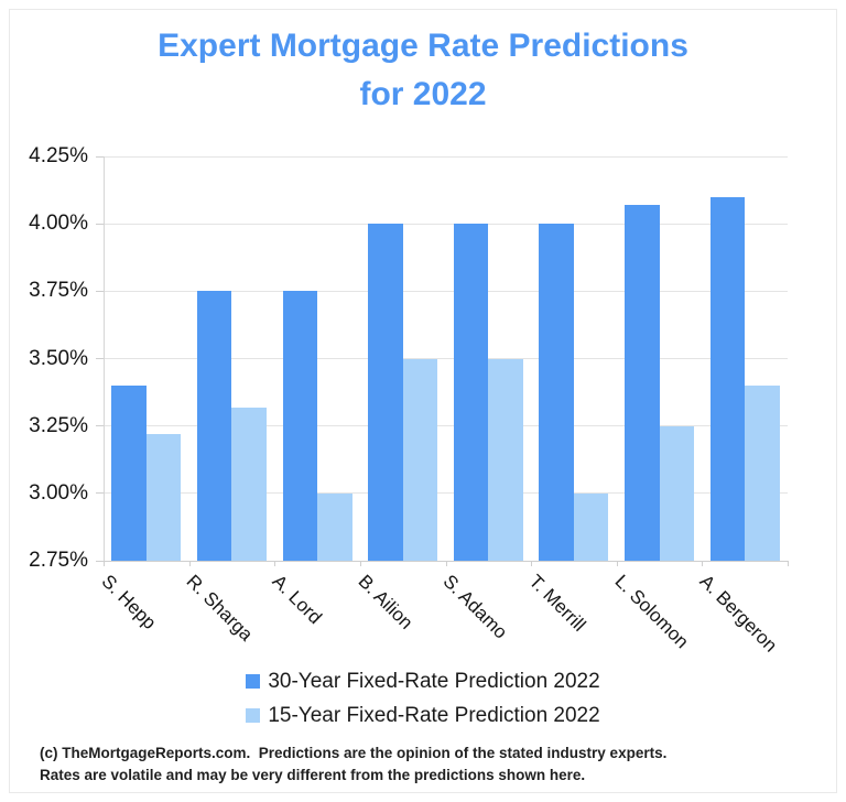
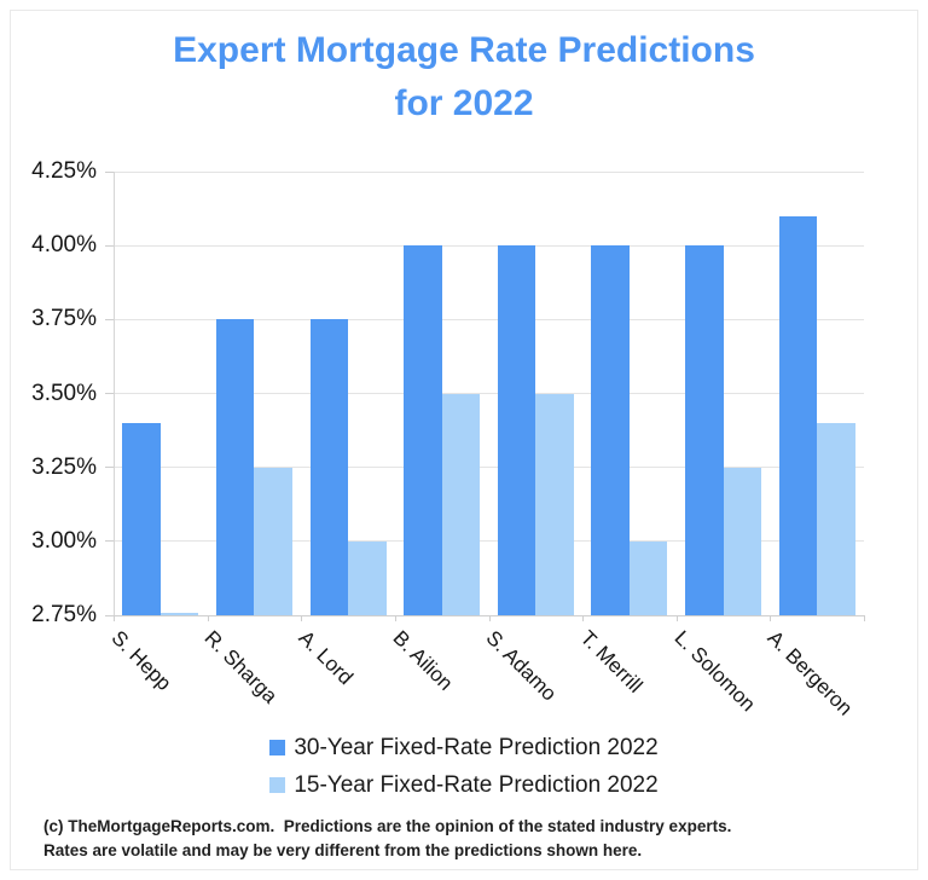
15-Year Fixed-Rate Prediction 2022/S. Hepp: 3.22% -> 2.75%
15-Year Fixed-Rate Prediction 2022/R. Sharga: 3.32% -> 3.25%
30-Year Fixed-Rate Prediction 2022/L. Solomon: 4.07% -> 4.00%
